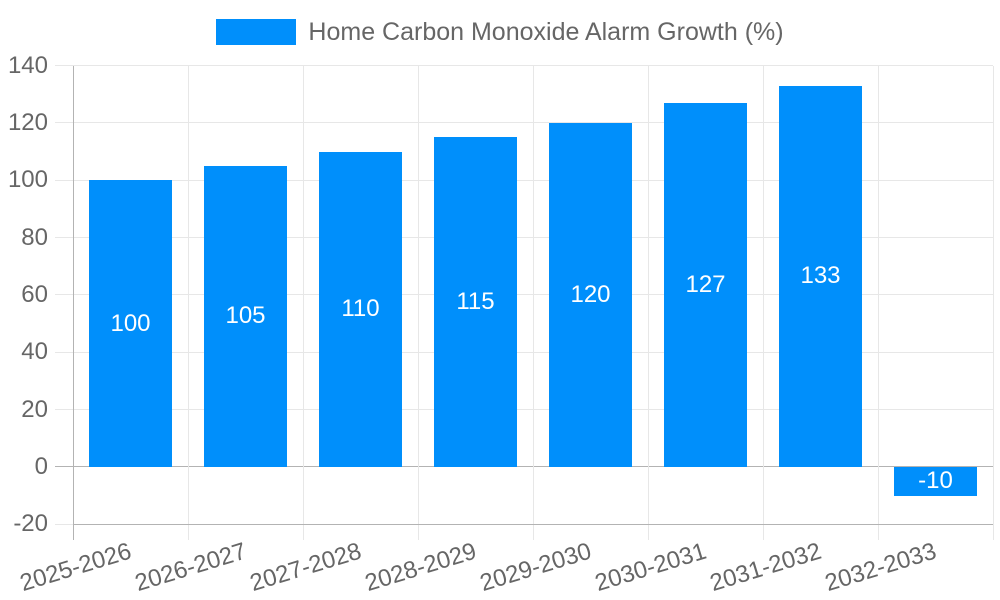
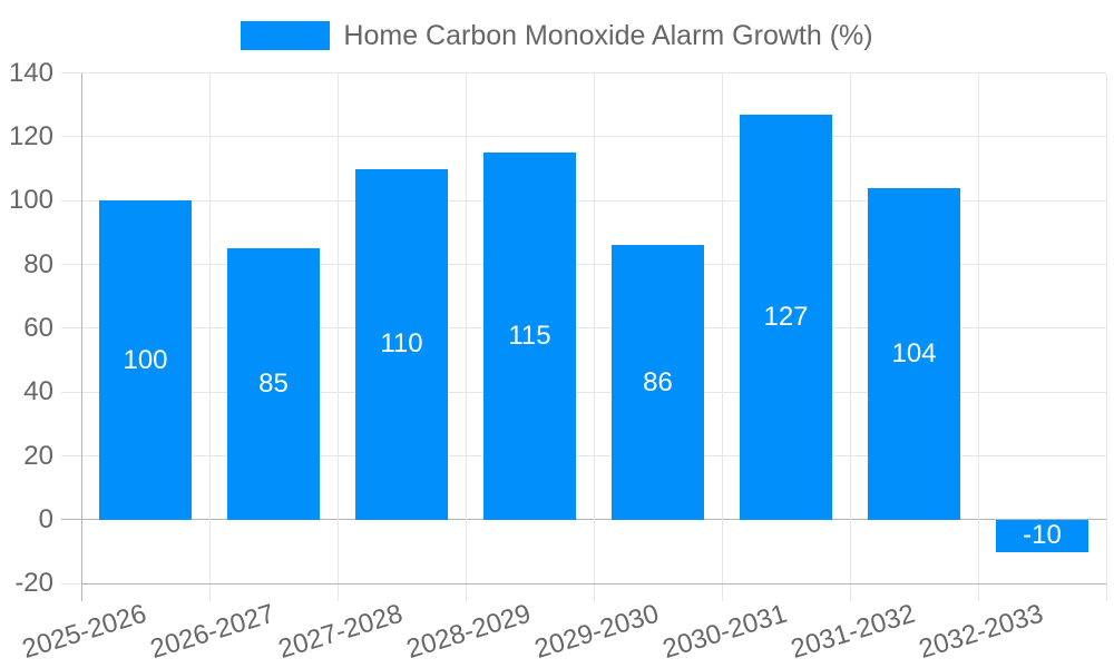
2026-2027: 105 -> 85
2029-2030: 120 -> 86
2031-2032: 133 -> 104
